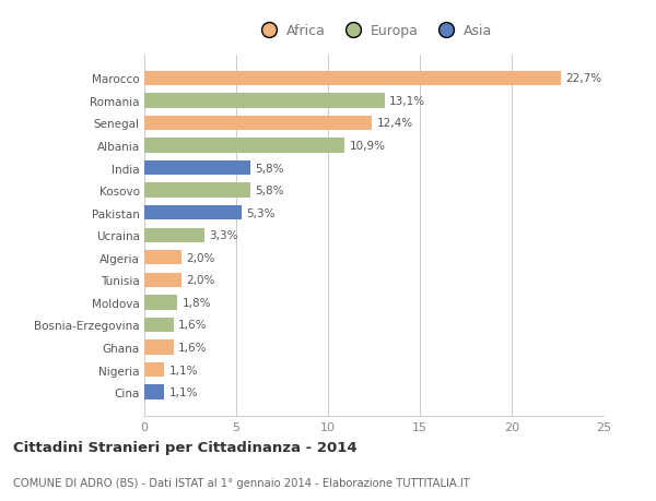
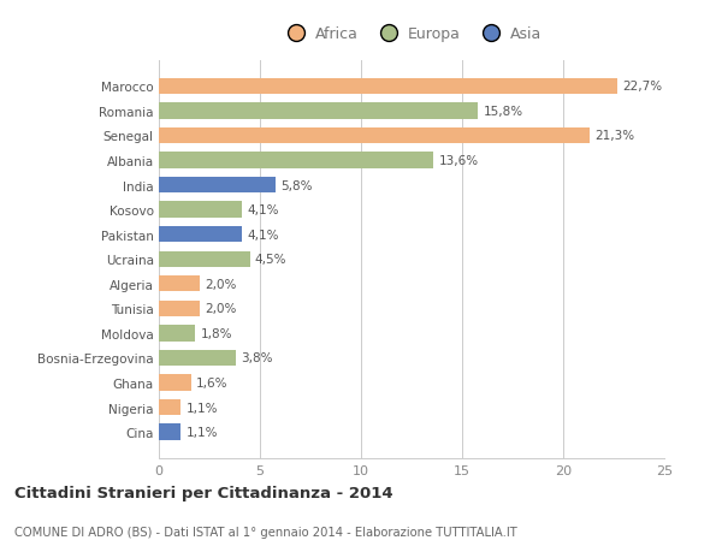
Romania: 13,1% -> 15,8%
Senegal: 12,4% -> 21,3%
Albania: 10,9% -> 13,6%
Kosovo: 5,8% -> 4,1%
Pakistan: 5,3% -> 4,1%
Ucraina: 3,3% -> 4,5%
Bosnia-Erzegovina: 1,6% -> 3,8%
